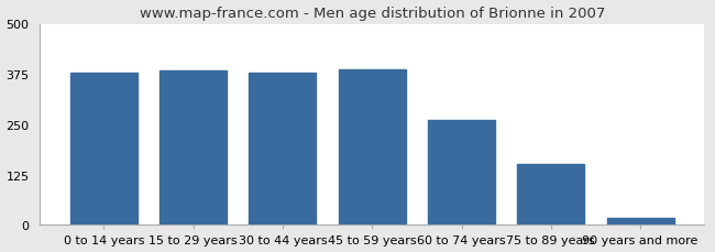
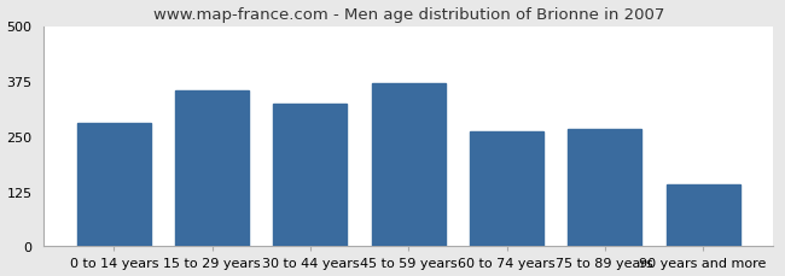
0 to 14 years: 377 -> 280
15 to 29 years: 383 -> 355
30 to 44 years: 378 -> 325
45 to 59 years: 386 -> 370
75 to 89 years: 152 -> 265
90 years and more: 18 -> 140
